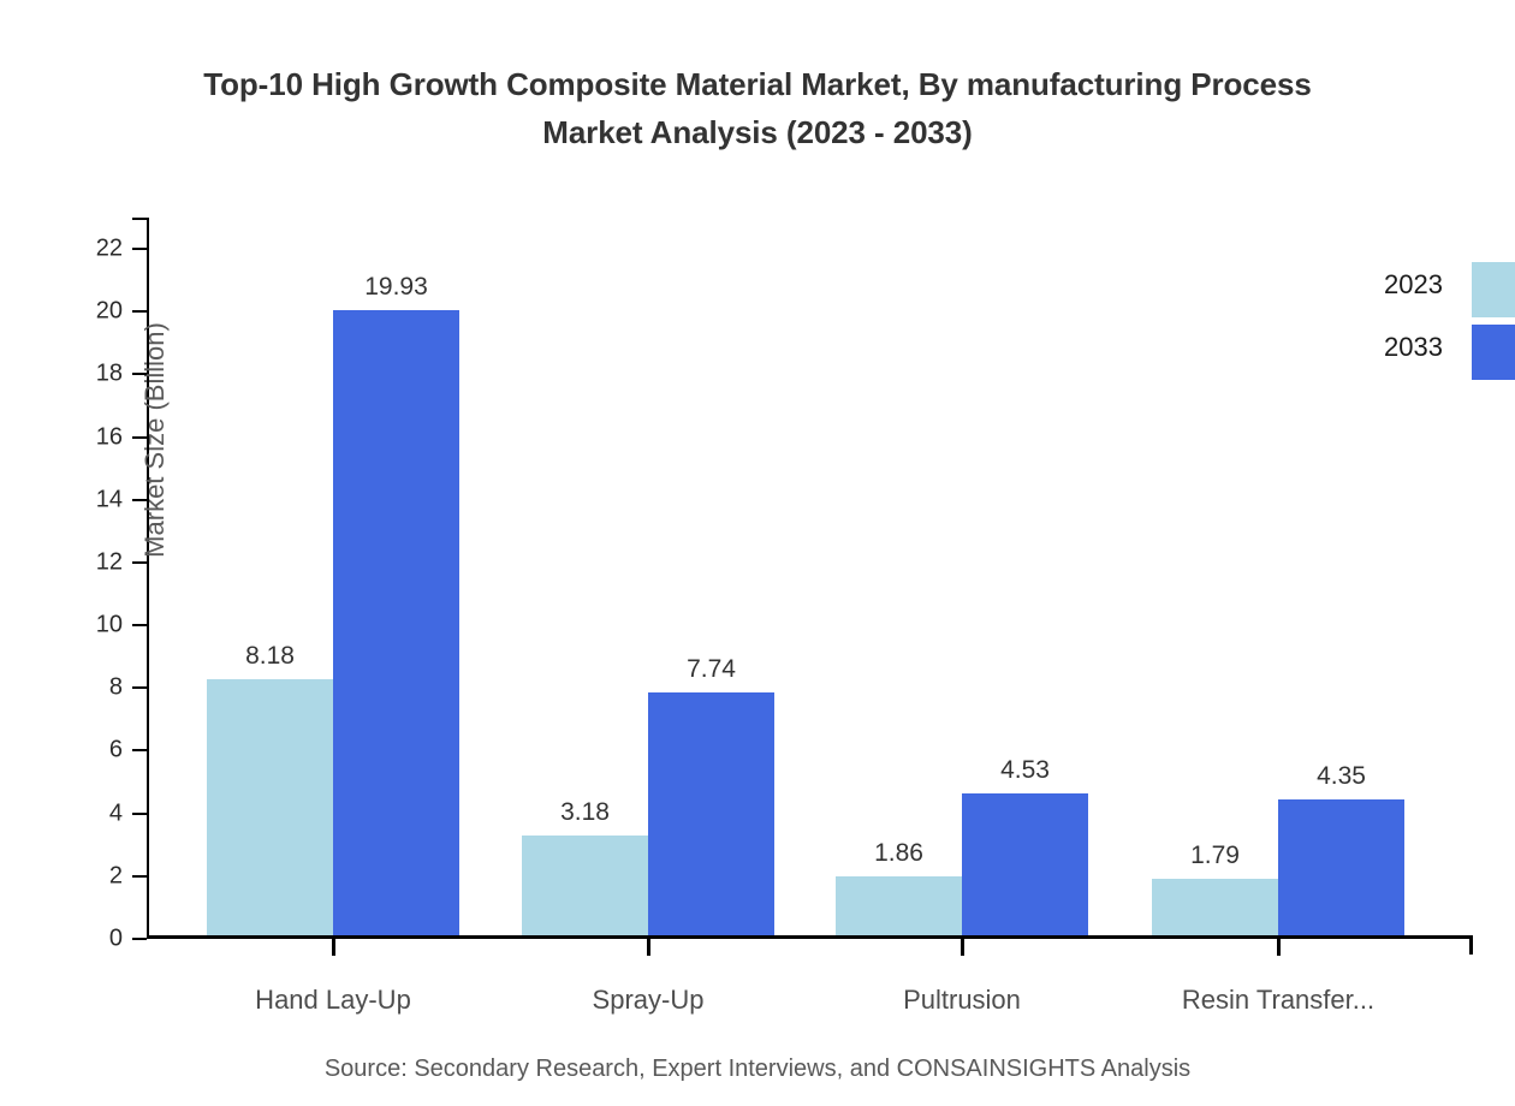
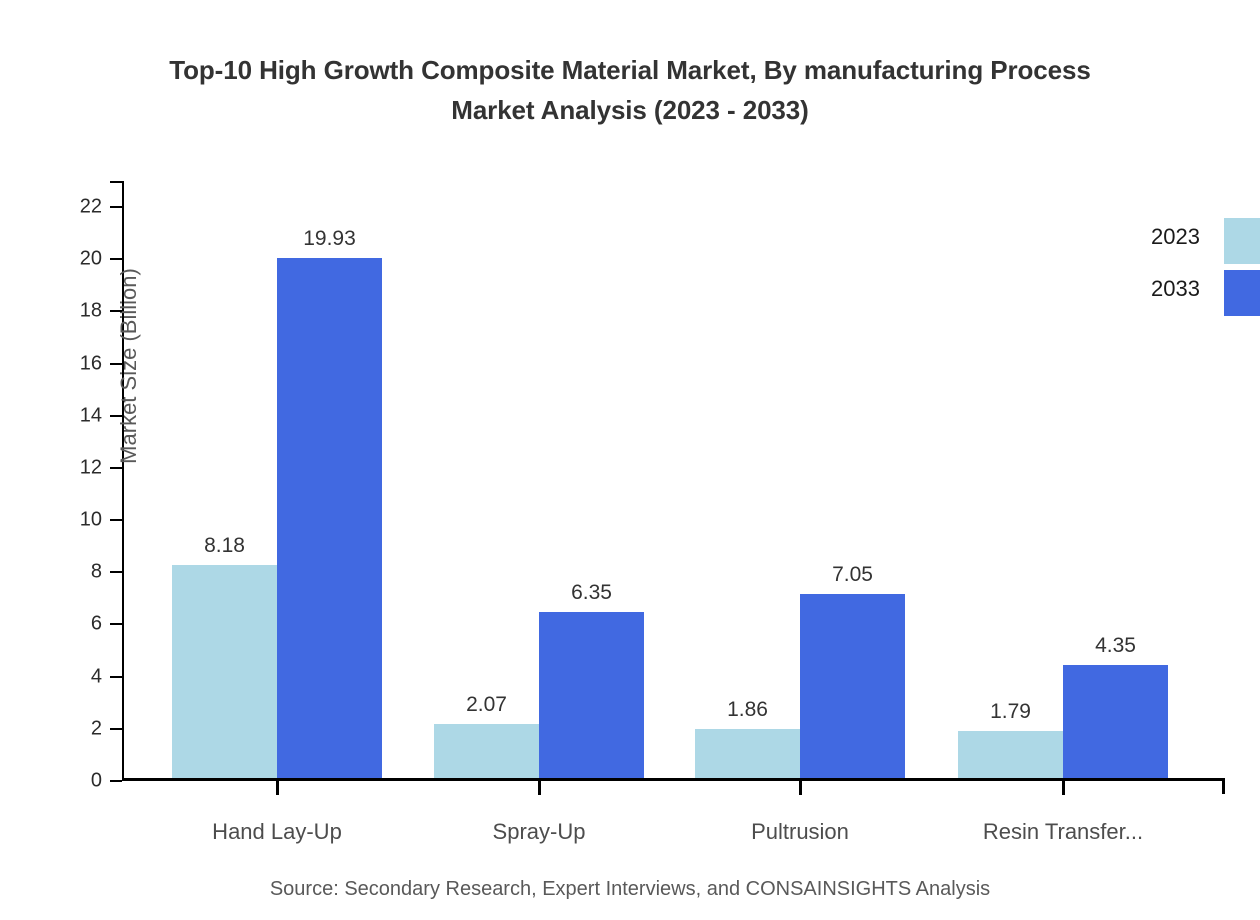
2023/Spray-Up: 3.18 -> 2.07
2033/Spray-Up: 7.74 -> 6.35
2033/Pultrusion: 4.53 -> 7.05
